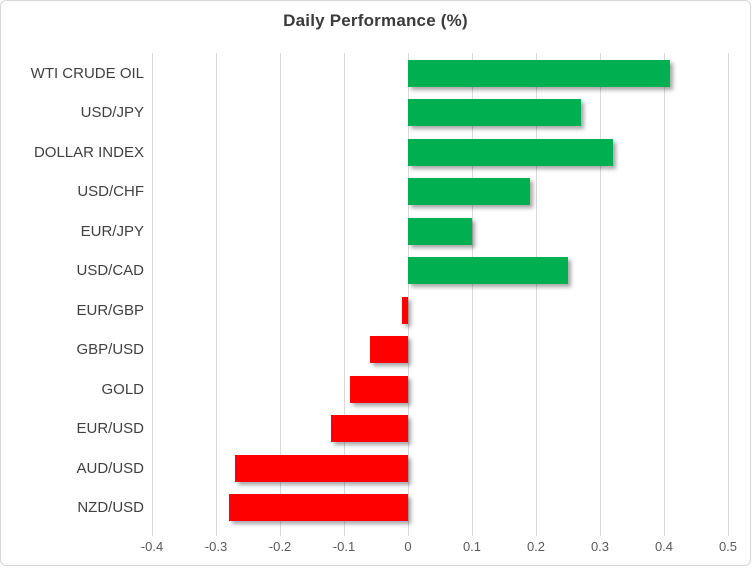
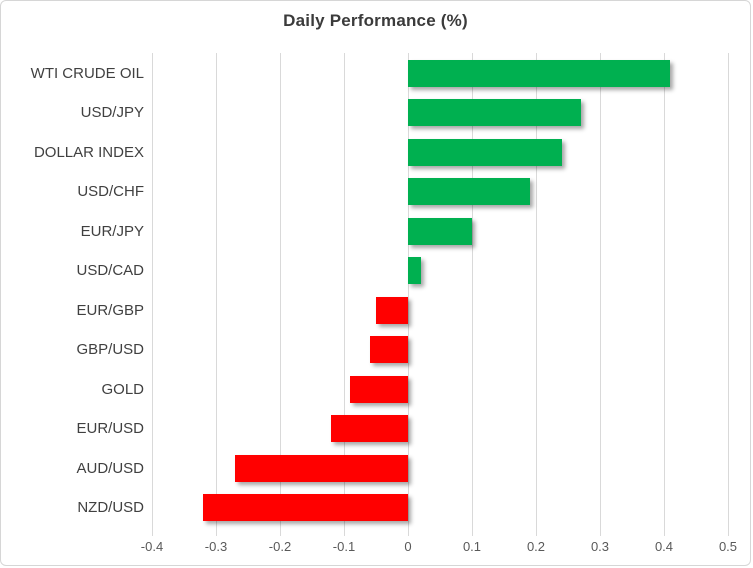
DOLLAR INDEX: 0.32 -> 0.24
USD/CAD: 0.25 -> 0.02
EUR/GBP: -0.01 -> -0.05
NZD/USD: -0.28 -> -0.32
